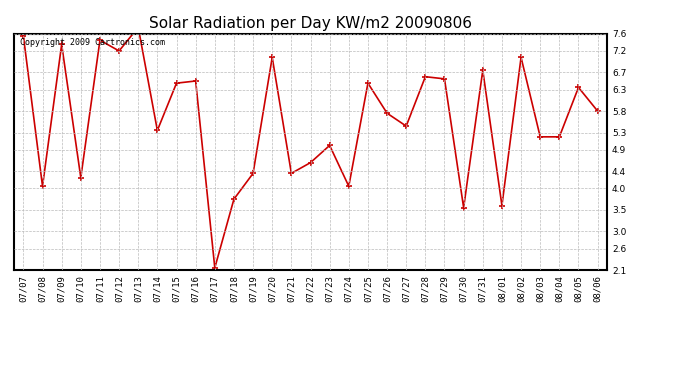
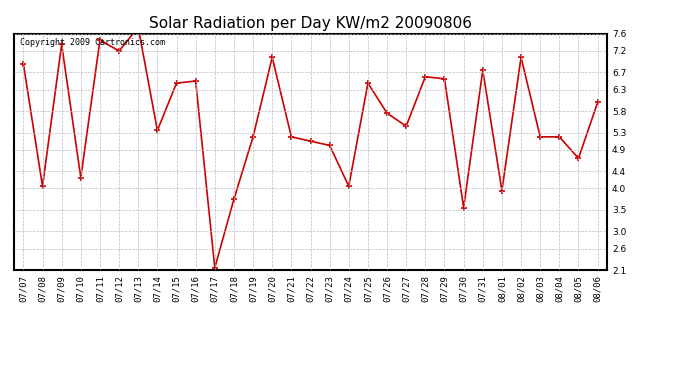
07/07: 7.55 -> 6.90
07/19: 4.35 -> 5.20
07/21: 4.35 -> 5.20
07/22: 4.60 -> 5.10
08/01: 3.60 -> 3.95
08/05: 6.35 -> 4.70
08/06: 5.80 -> 6.00
